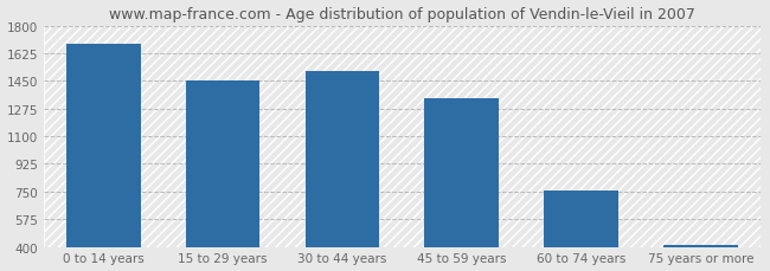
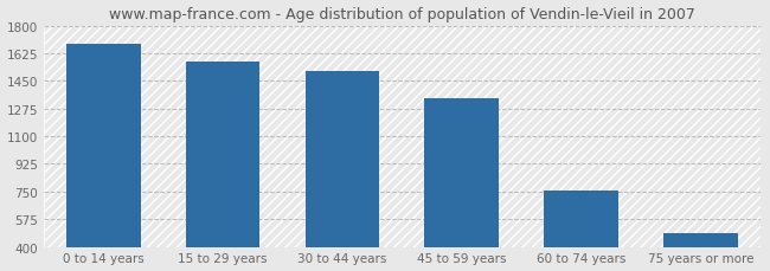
15 to 29 years: 1460 -> 1570
75 years or more: 420 -> 490
